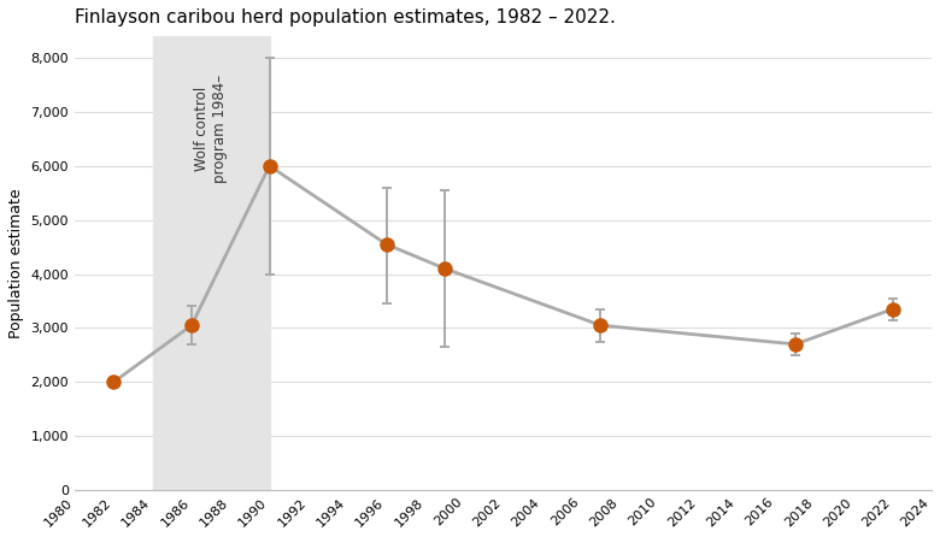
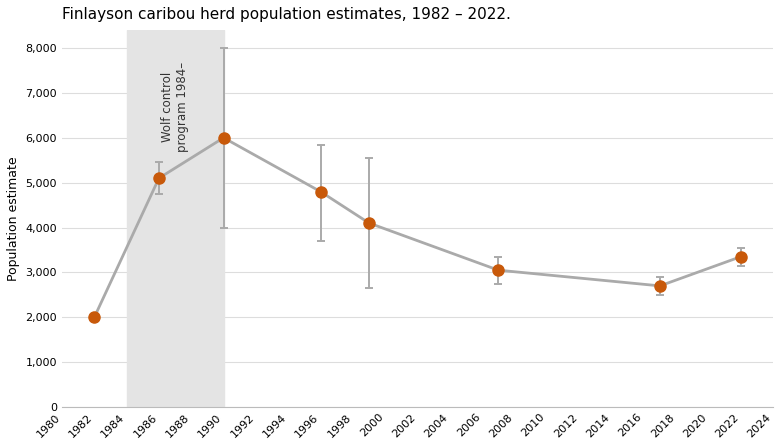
1986: 3,050 -> 5,100
1996: 4,550 -> 4,800
